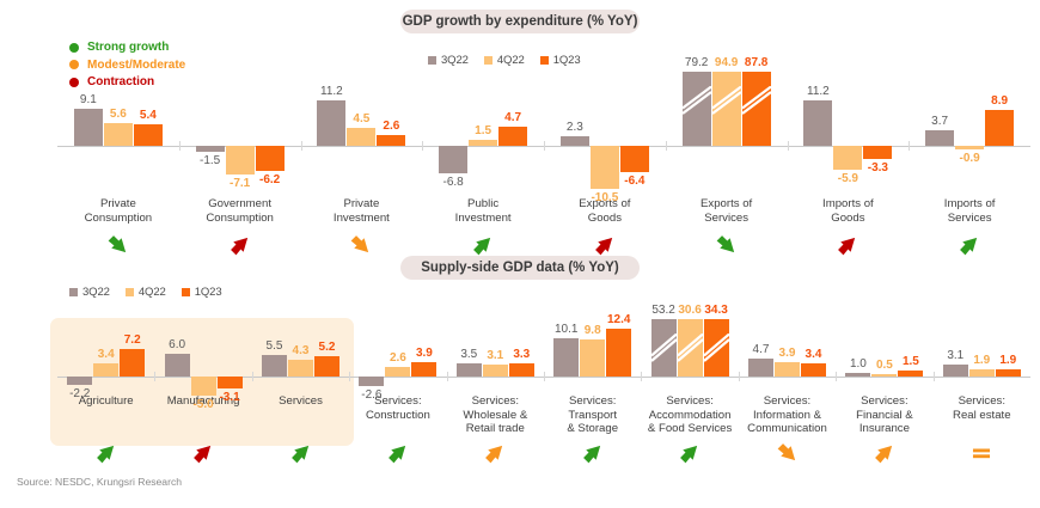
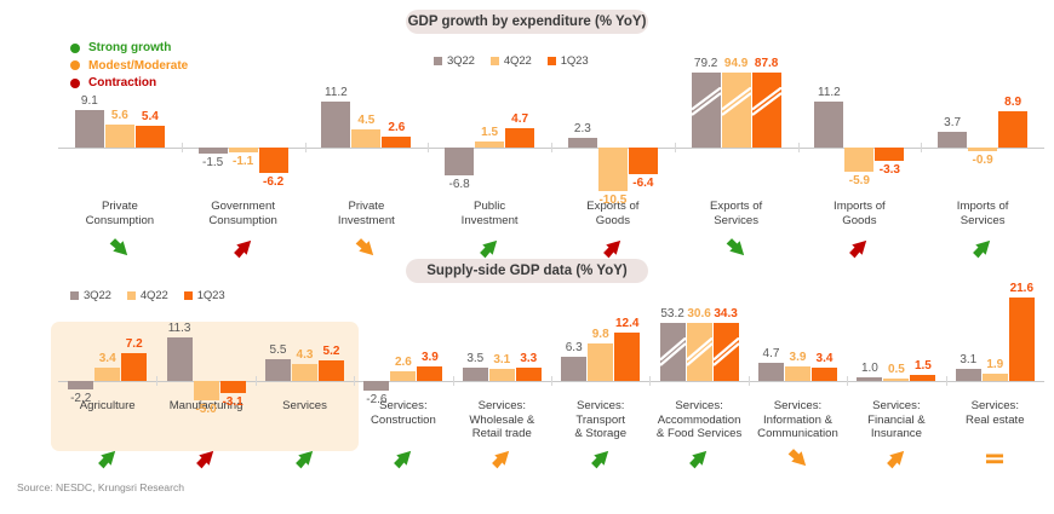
GDP growth by expenditure (% YoY)/4Q22/Government Consumption: -7.1 -> -1.1
Supply-side GDP data (% YoY)/3Q22/Manufacturing: 6.0 -> 11.3
Supply-side GDP data (% YoY)/3Q22/Services: Transport & Storage: 10.1 -> 6.3
Supply-side GDP data (% YoY)/1Q23/Services: Real estate: 1.9 -> 21.6
